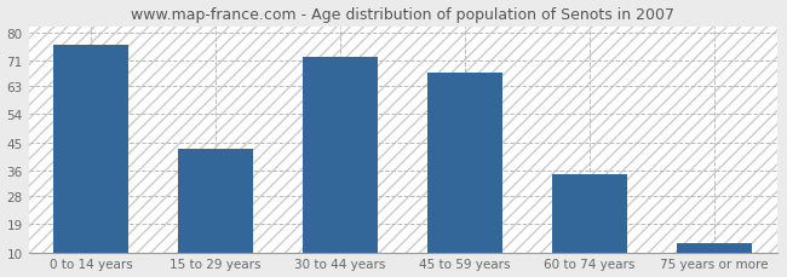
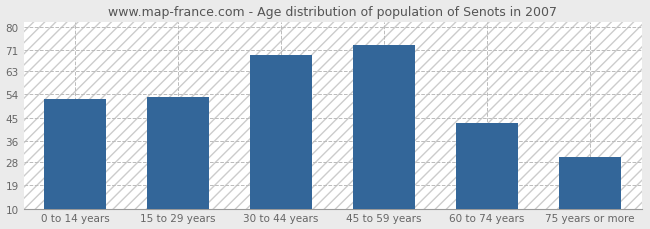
0 to 14 years: 76 -> 52
15 to 29 years: 43 -> 53
30 to 44 years: 72 -> 69
45 to 59 years: 67 -> 73
60 to 74 years: 35 -> 43
75 years or more: 13 -> 30
